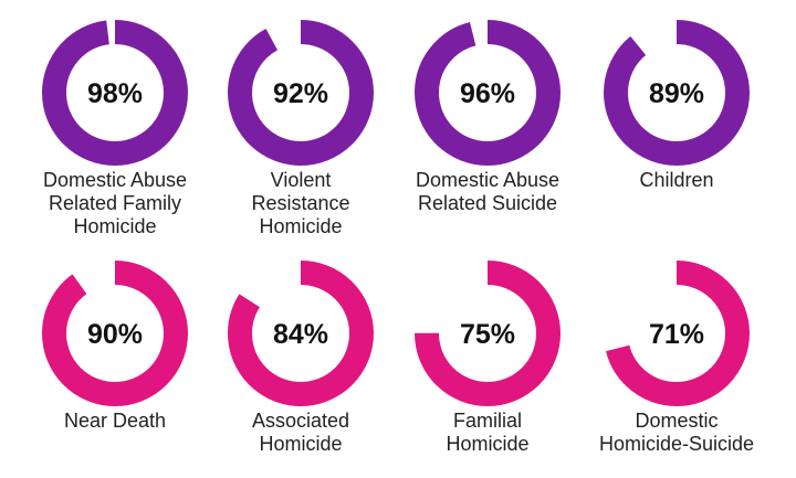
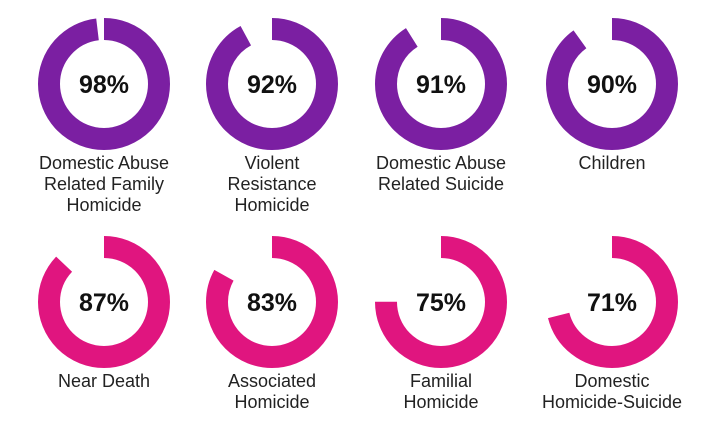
Domestic Abuse Related Suicide: 96% -> 91%
Children: 89% -> 90%
Near Death: 90% -> 87%
Associated Homicide: 84% -> 83%
